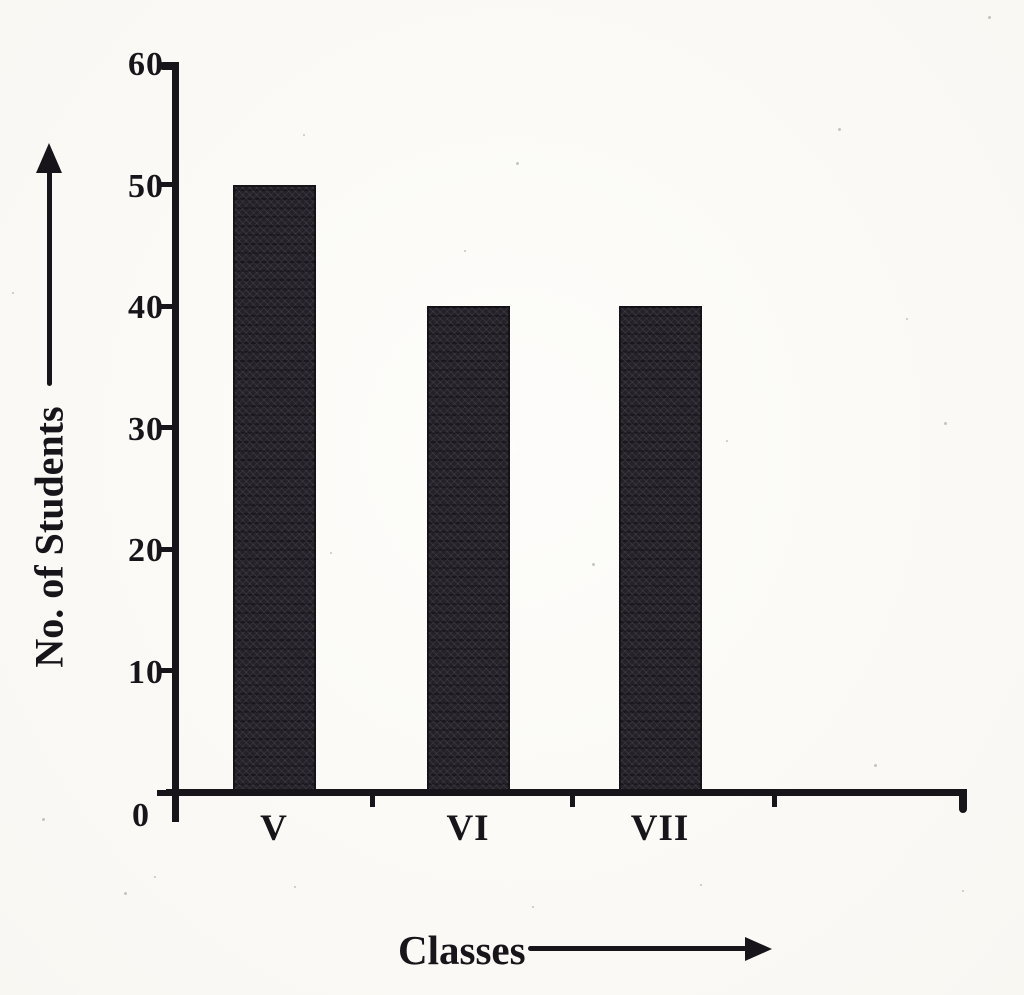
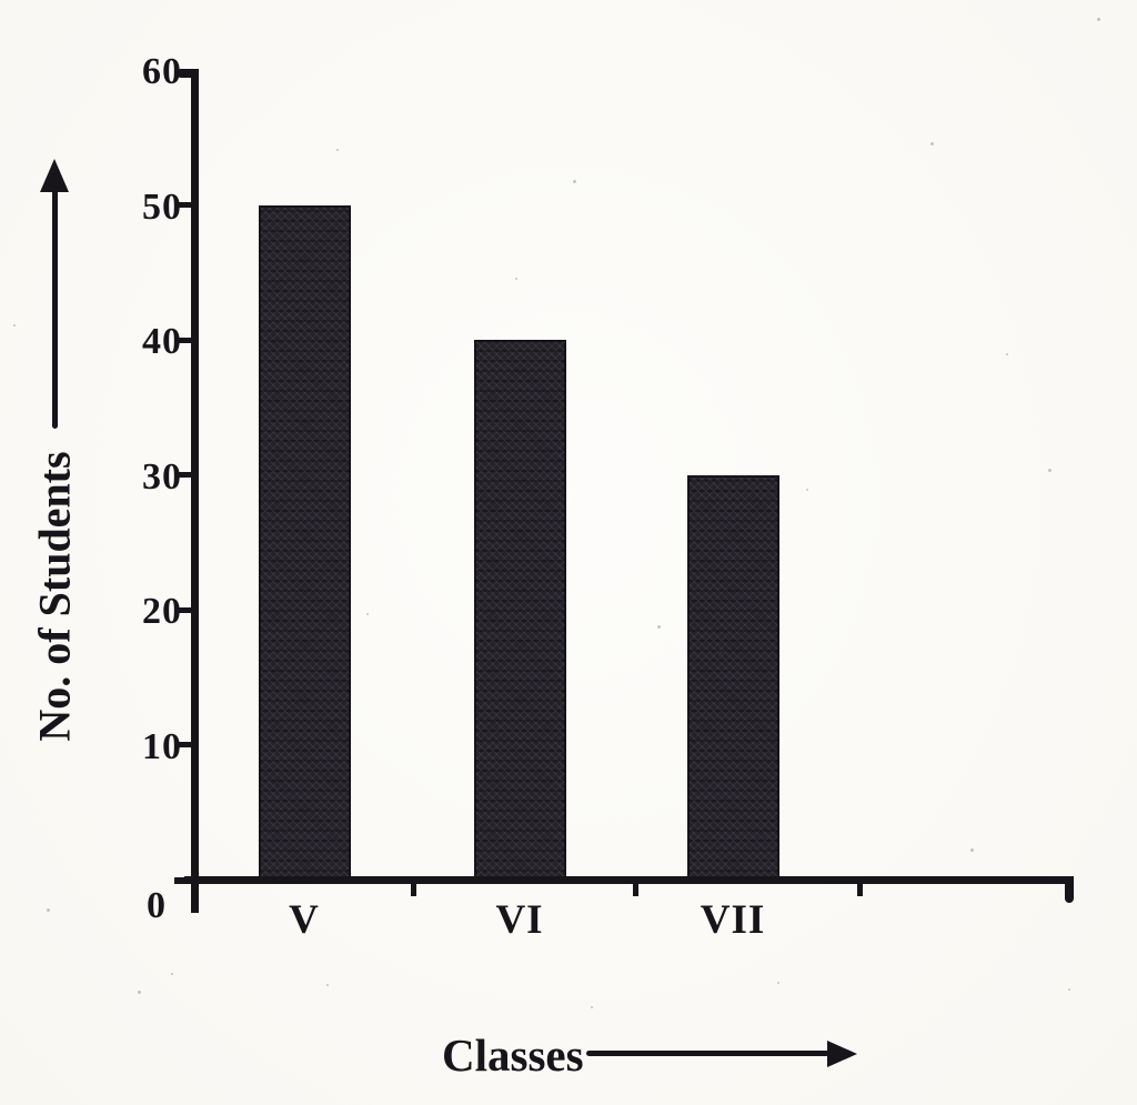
VII: 40 -> 30
